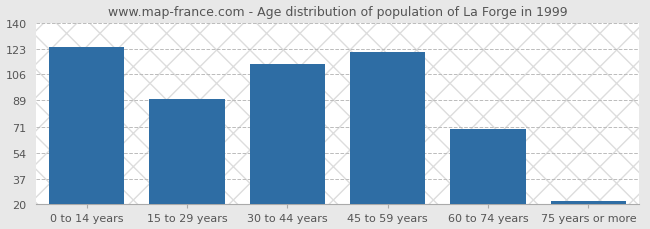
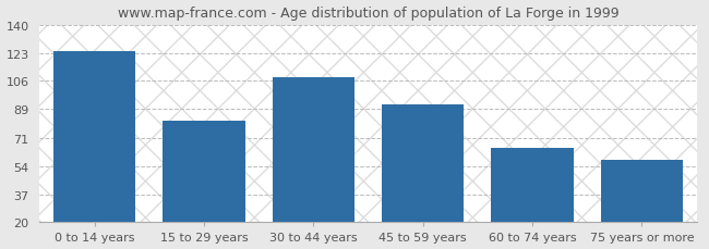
15 to 29 years: 90 -> 82
30 to 44 years: 113 -> 108
45 to 59 years: 121 -> 92
60 to 74 years: 70 -> 65
75 years or more: 22 -> 58
